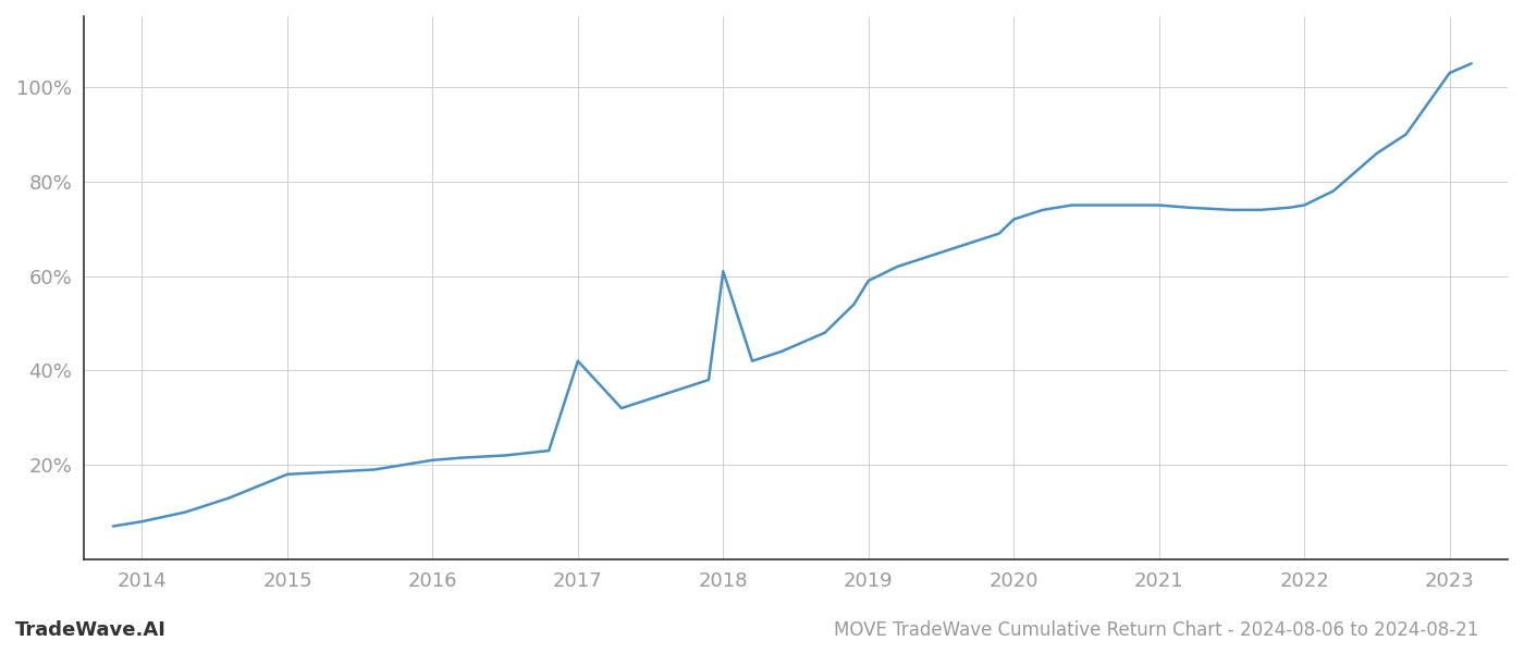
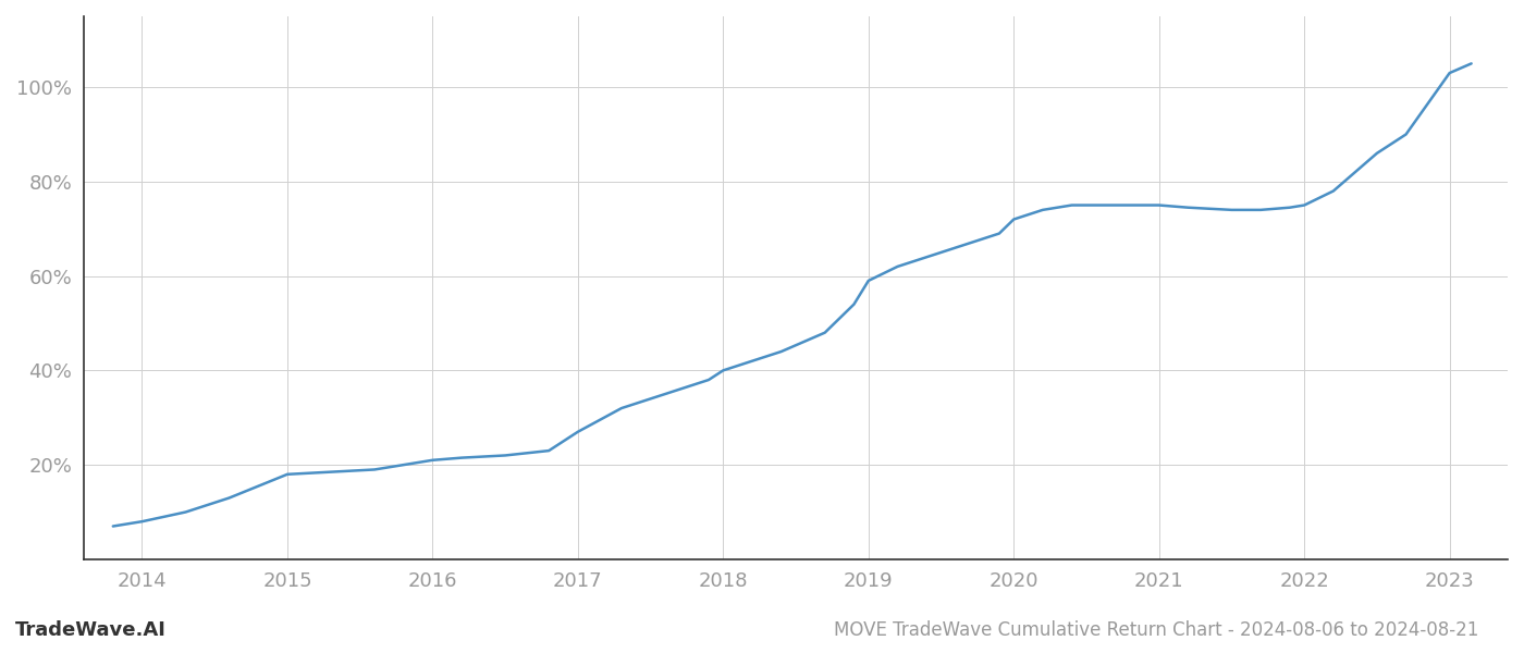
2017: 42.0% -> 27.0%
2018: 61.0% -> 40.0%
